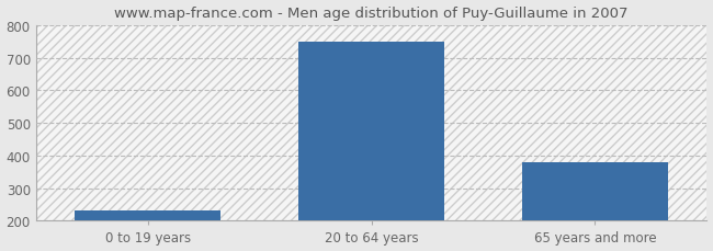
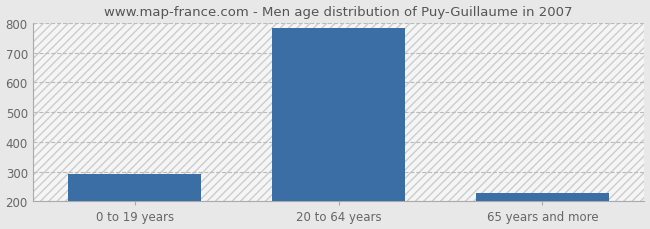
0 to 19 years: 230 -> 293
20 to 64 years: 750 -> 782
65 years and more: 380 -> 228
